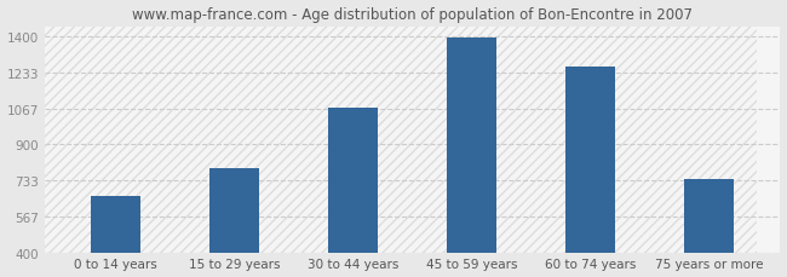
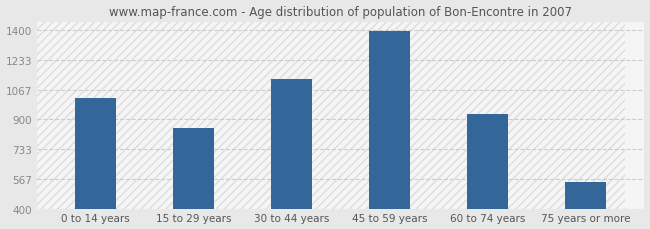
0 to 14 years: 660 -> 1020
15 to 29 years: 790 -> 860
30 to 44 years: 1070 -> 1130
60 to 74 years: 1260 -> 930
75 years or more: 740 -> 550
